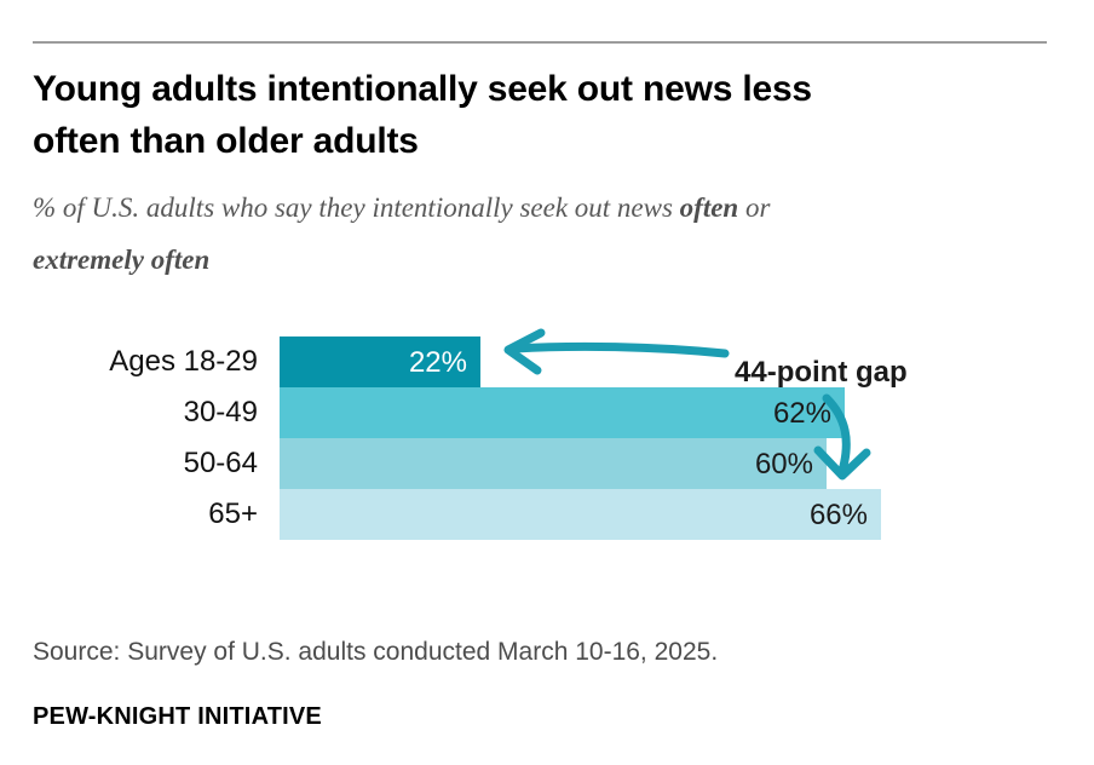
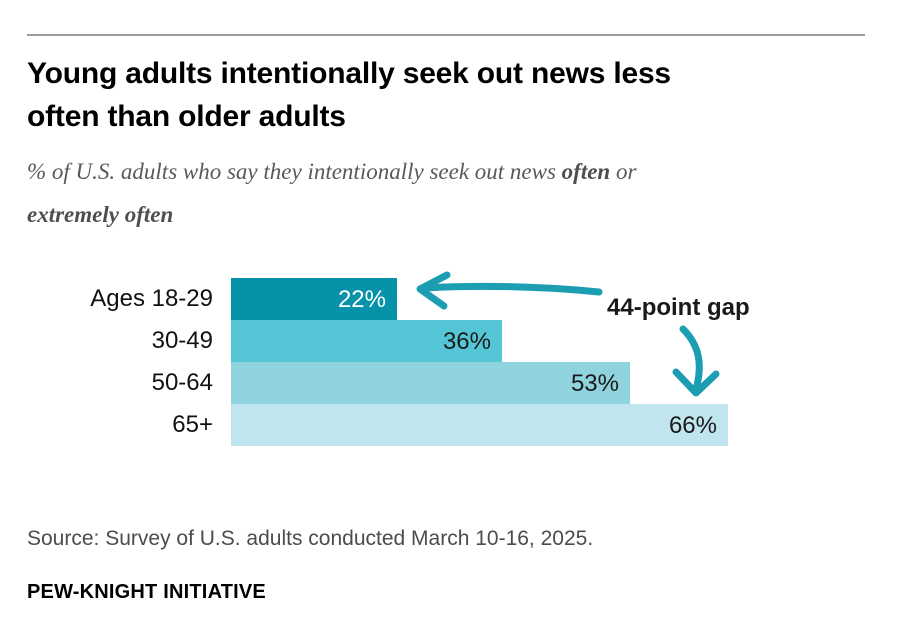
30-49: 62% -> 36%
50-64: 60% -> 53%
